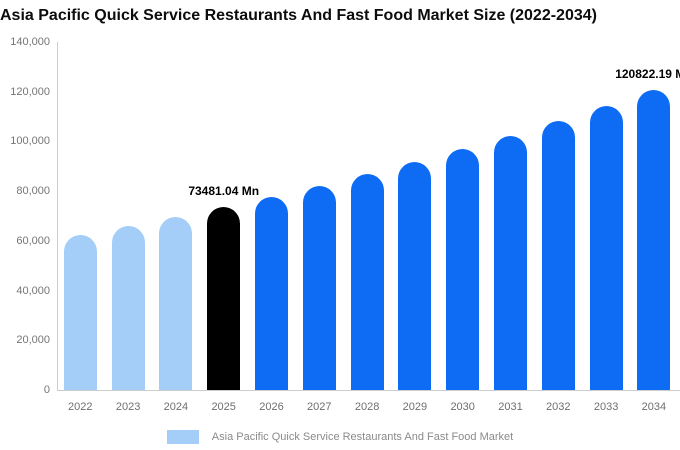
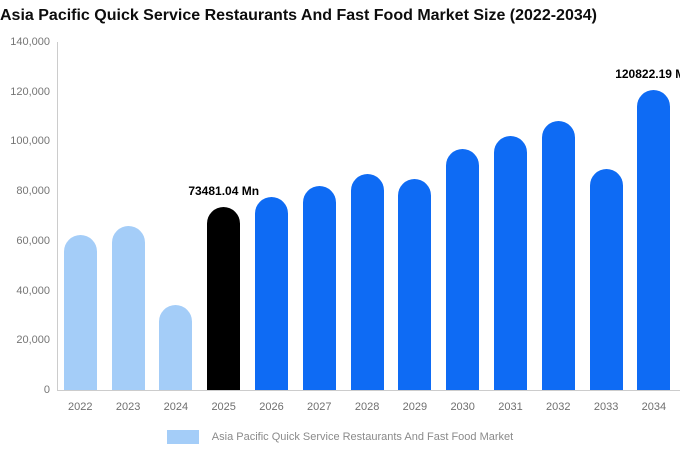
2024: 70000 -> 34000
2029: 92000 -> 85000
2033: 114000 -> 89000
